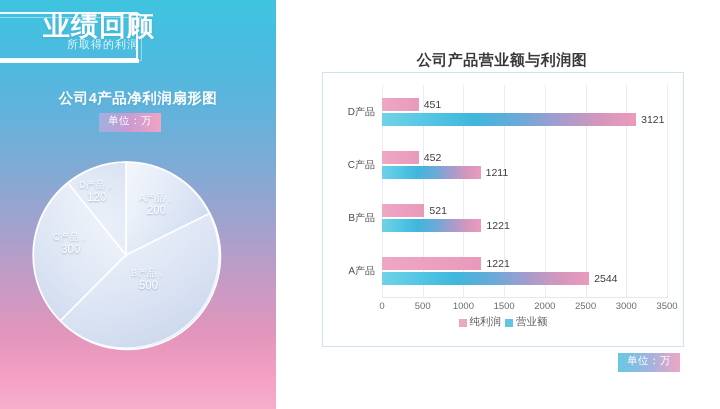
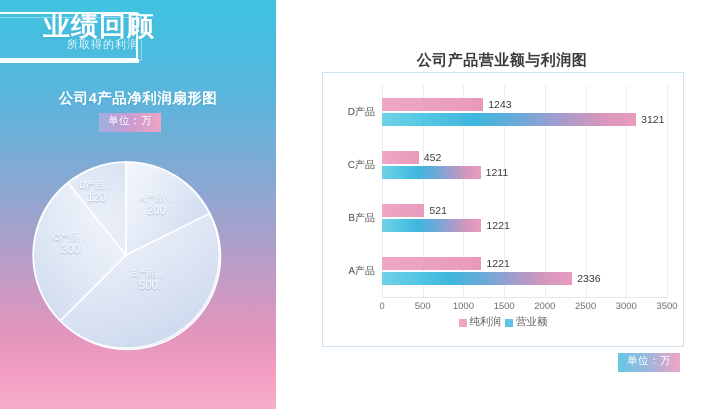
公司产品营业额与利润图/营业额/A产品: 2544 -> 2336
公司产品营业额与利润图/纯利润/D产品: 451 -> 1243
